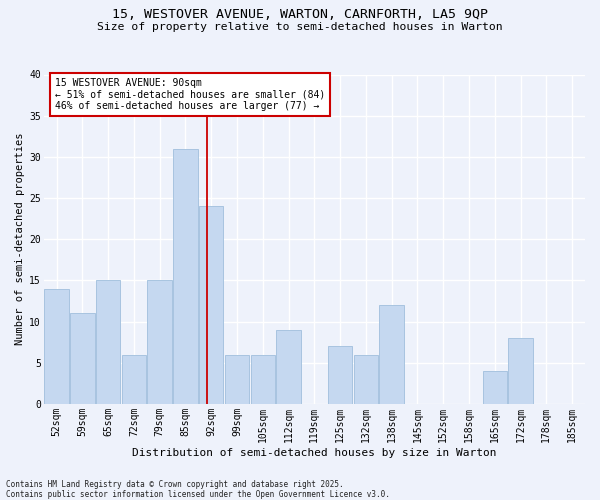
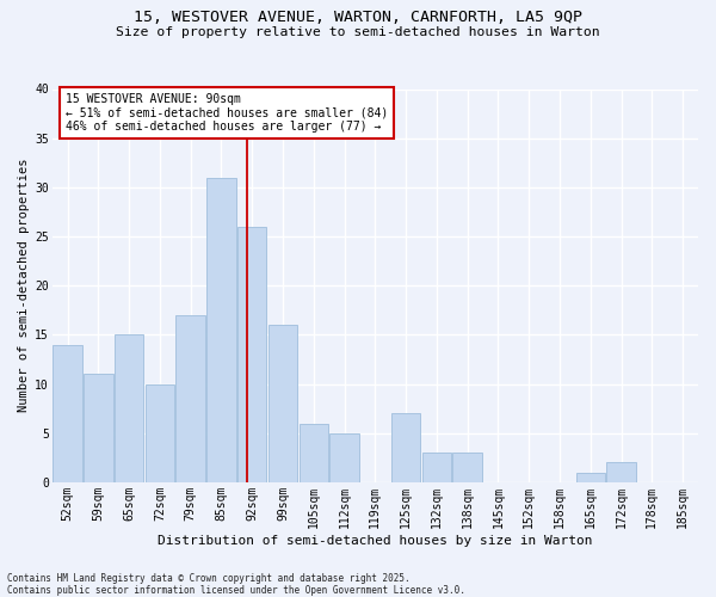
72sqm: 6 -> 10
79sqm: 15 -> 17
92sqm: 24 -> 26
99sqm: 6 -> 16
112sqm: 9 -> 5
132sqm: 6 -> 3
138sqm: 12 -> 3
165sqm: 4 -> 1
172sqm: 8 -> 2
